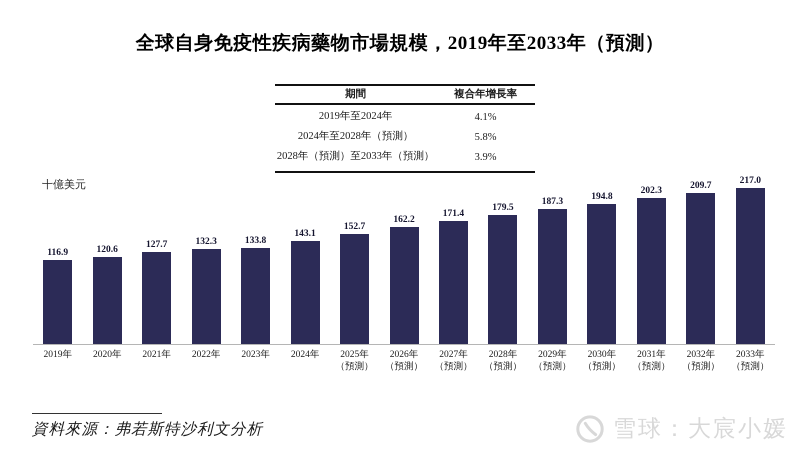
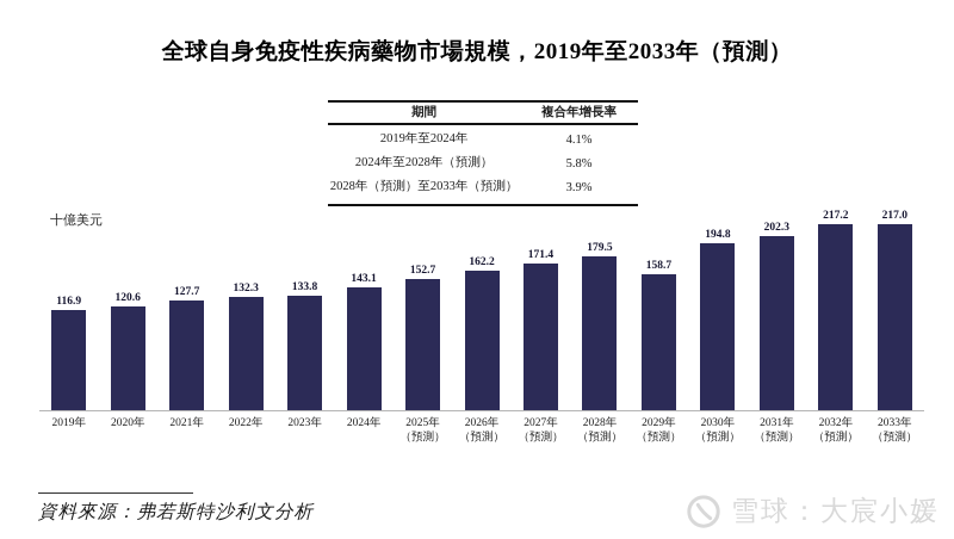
2029年: 187.3 -> 158.7
2032年: 209.7 -> 217.2
